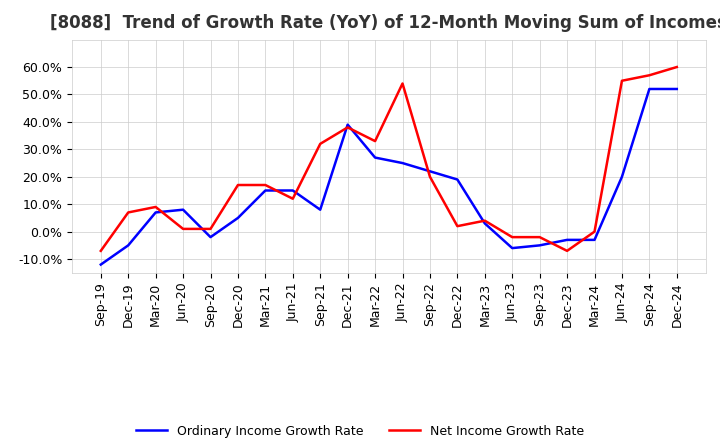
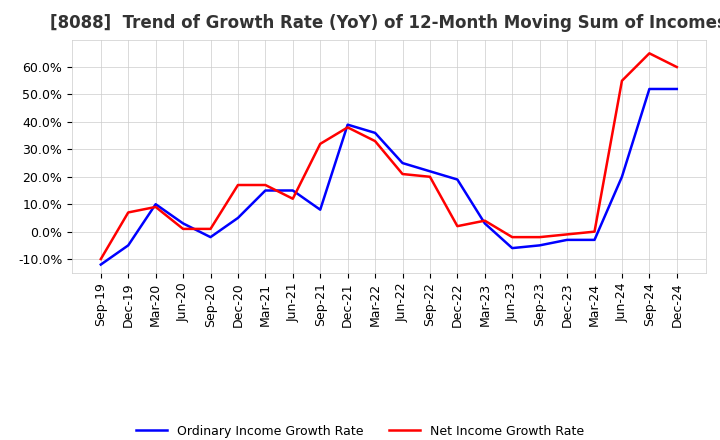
Net Income Growth Rate/Sep-19: -7% -> -10%
Ordinary Income Growth Rate/Mar-20: 7% -> 10%
Ordinary Income Growth Rate/Jun-20: 8% -> 3%
Ordinary Income Growth Rate/Mar-22: 27% -> 36%
Net Income Growth Rate/Jun-22: 54% -> 21%
Net Income Growth Rate/Dec-23: -7% -> -1%
Net Income Growth Rate/Sep-24: 57% -> 65%
